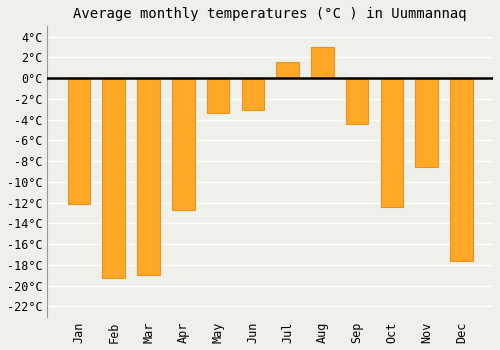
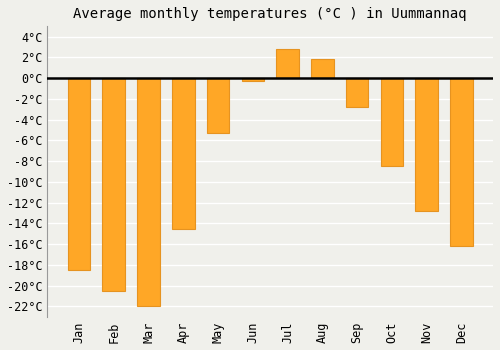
Jan: -12.1°C -> -18.5°C
Feb: -19.3°C -> -20.5°C
Mar: -19.0°C -> -22.0°C
Apr: -12.7°C -> -14.5°C
May: -3.4°C -> -5.3°C
Jun: -3.1°C -> -0.3°C
Jul: 1.6°C -> 2.8°C
Aug: 3.0°C -> 1.8°C
Sep: -4.4°C -> -2.8°C
Oct: -12.4°C -> -8.5°C
Nov: -8.6°C -> -12.8°C
Dec: -17.6°C -> -16.2°C
